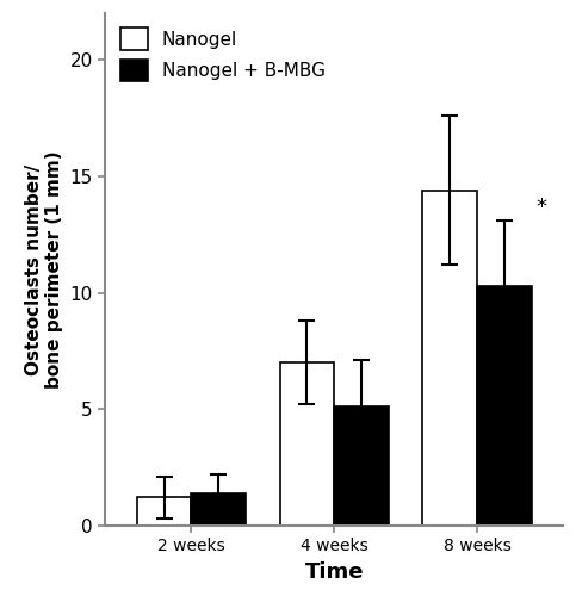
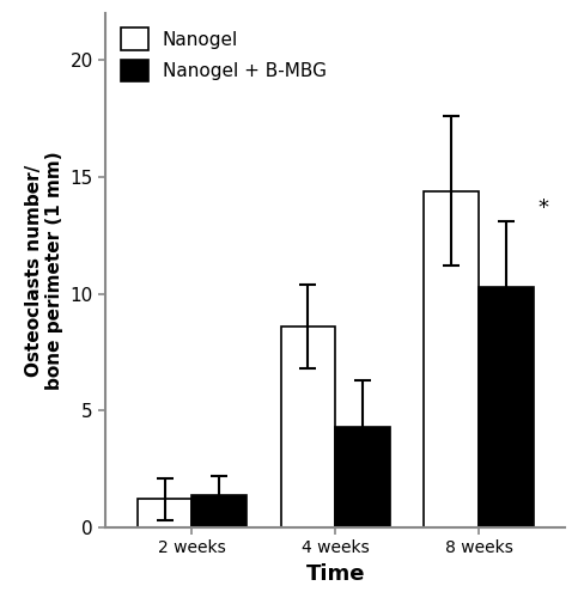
Nanogel/4 weeks: 7.0 -> 8.6
Nanogel + B-MBG/4 weeks: 5.1 -> 4.3
